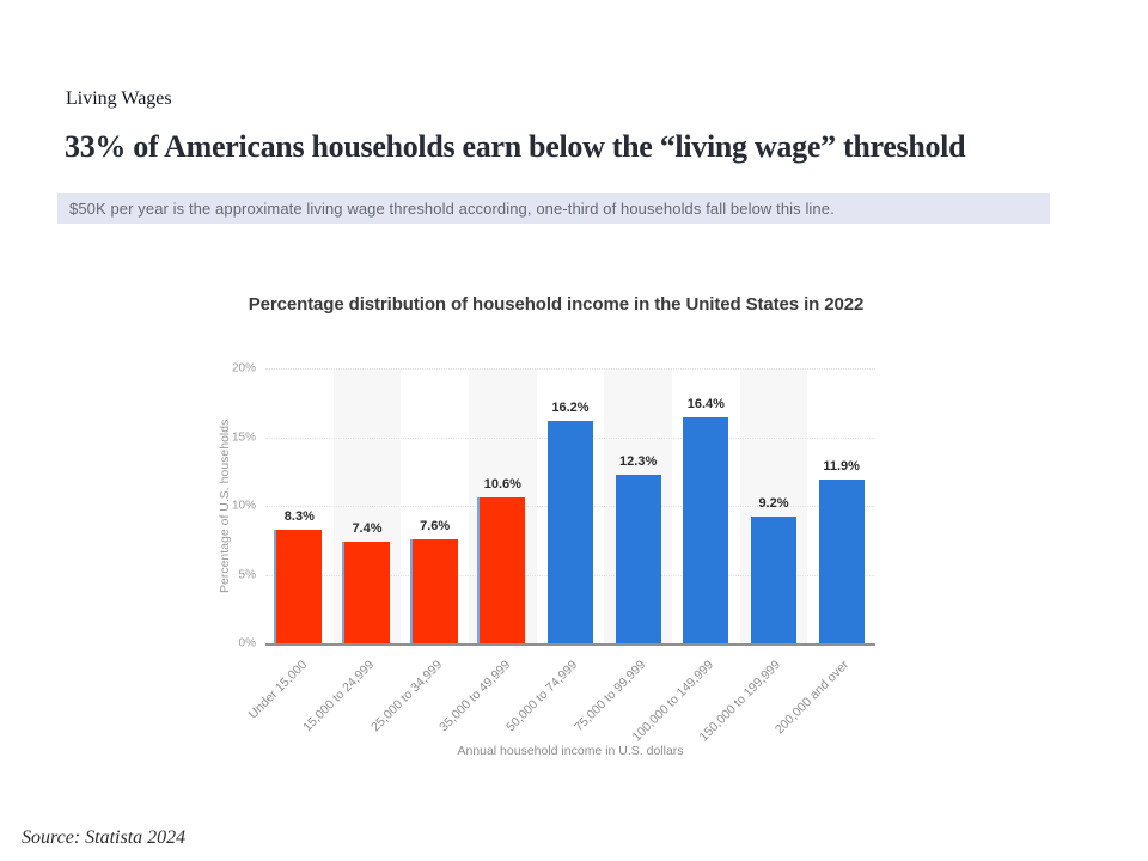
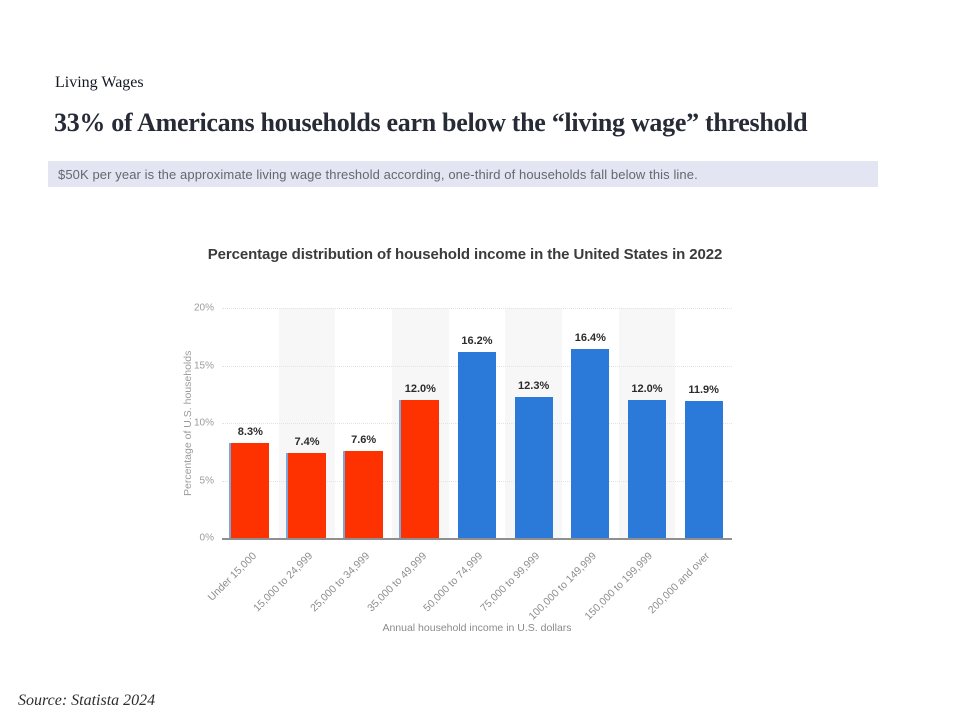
35,000 to 49,999: 10.6% -> 12.0%
150,000 to 199,999: 9.2% -> 12.0%
